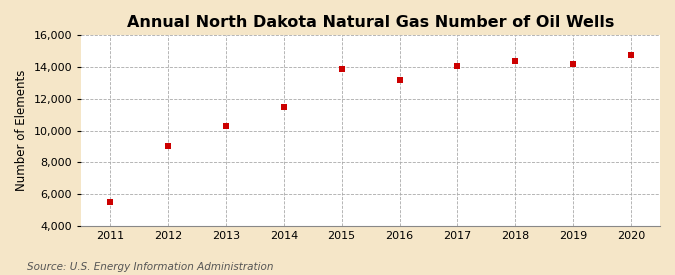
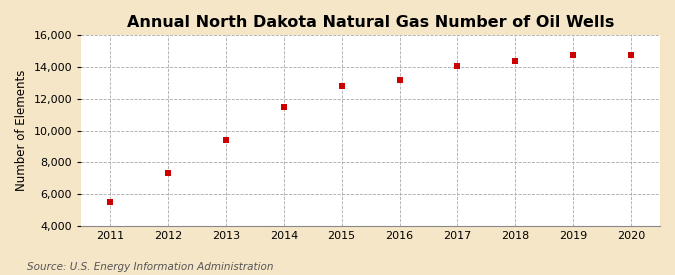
2012: 9,000 -> 7,300
2013: 10,300 -> 9,400
2015: 13,900 -> 12,800
2019: 14,200 -> 14,800
